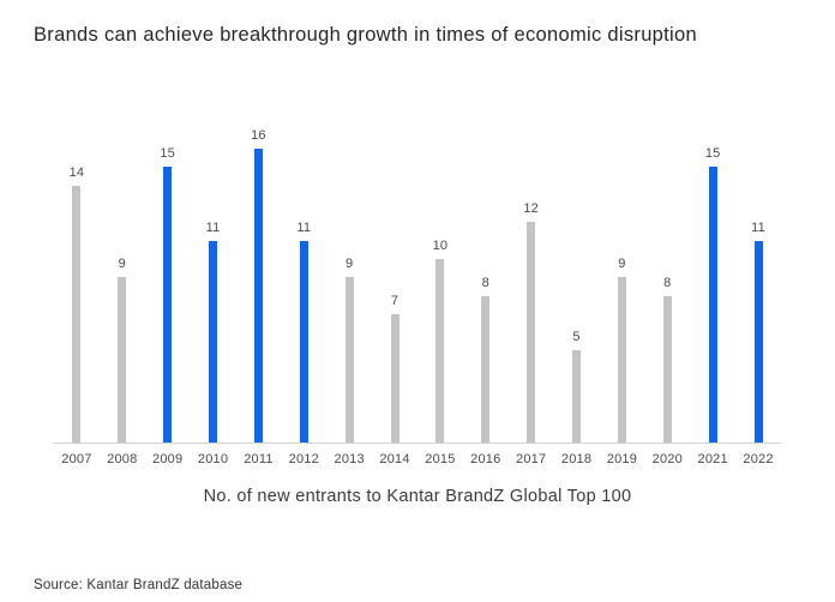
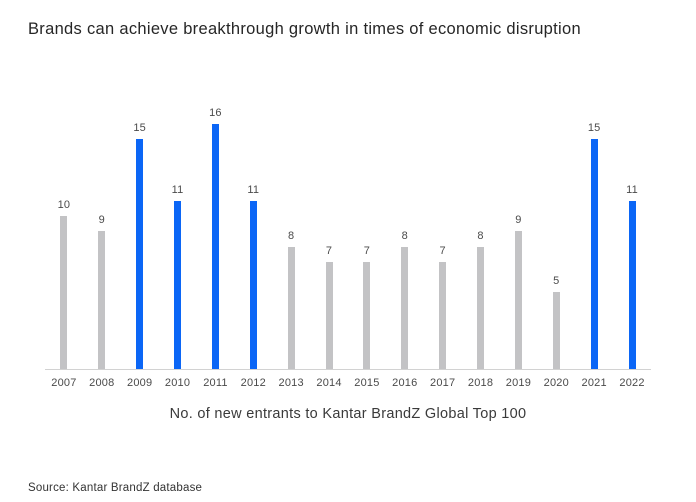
2007: 14 -> 10
2013: 9 -> 8
2015: 10 -> 7
2017: 12 -> 7
2018: 5 -> 8
2020: 8 -> 5
